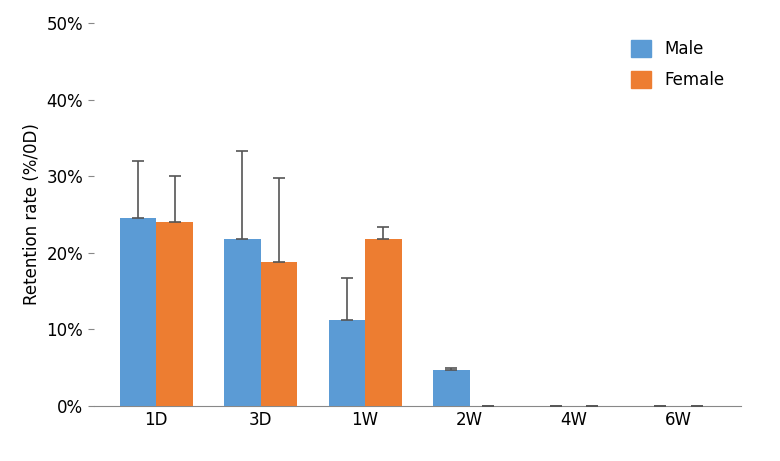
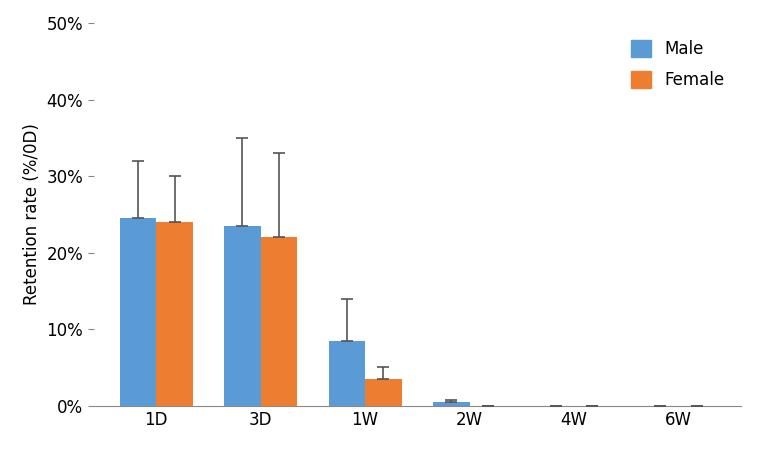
Male/3D: 21.8% -> 23.5%
Female/3D: 18.8% -> 22.0%
Male/1W: 11.2% -> 8.5%
Female/1W: 21.8% -> 3.5%
Male/2W: 4.6% -> 0.5%
